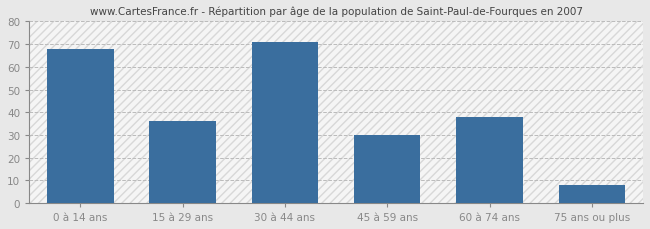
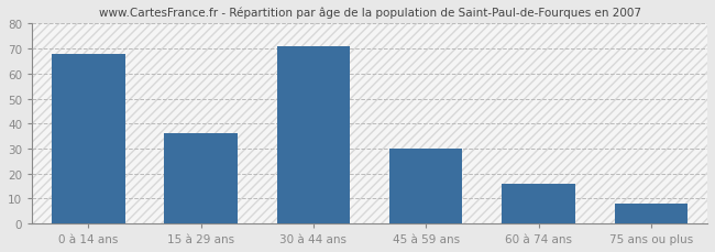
60 à 74 ans: 38 -> 16
